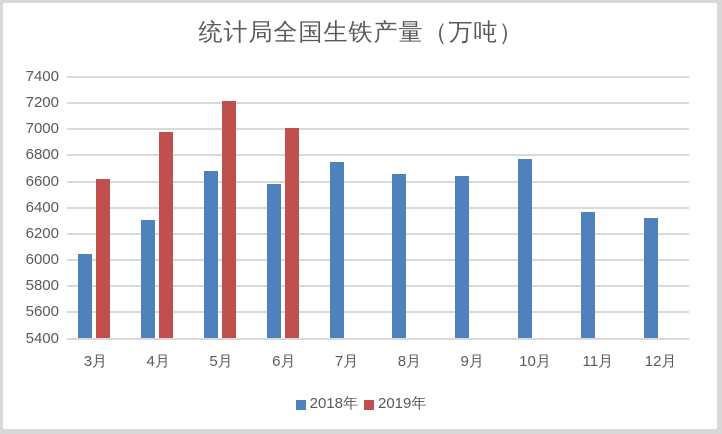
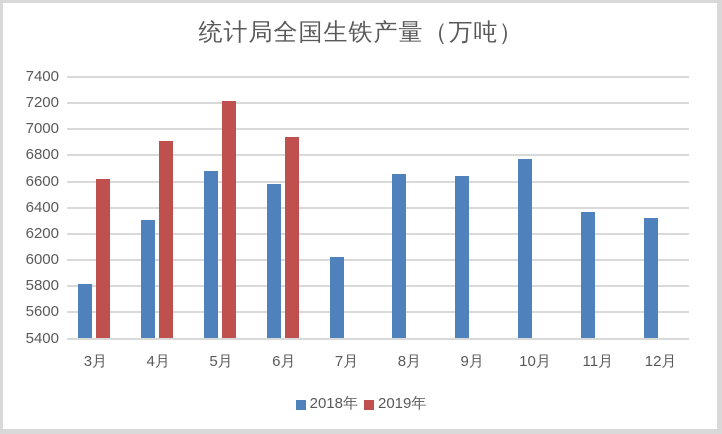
2018年/3月: 6050 -> 5820
2019年/4月: 6980 -> 6910
2019年/6月: 7010 -> 6940
2018年/7月: 6750 -> 6020
